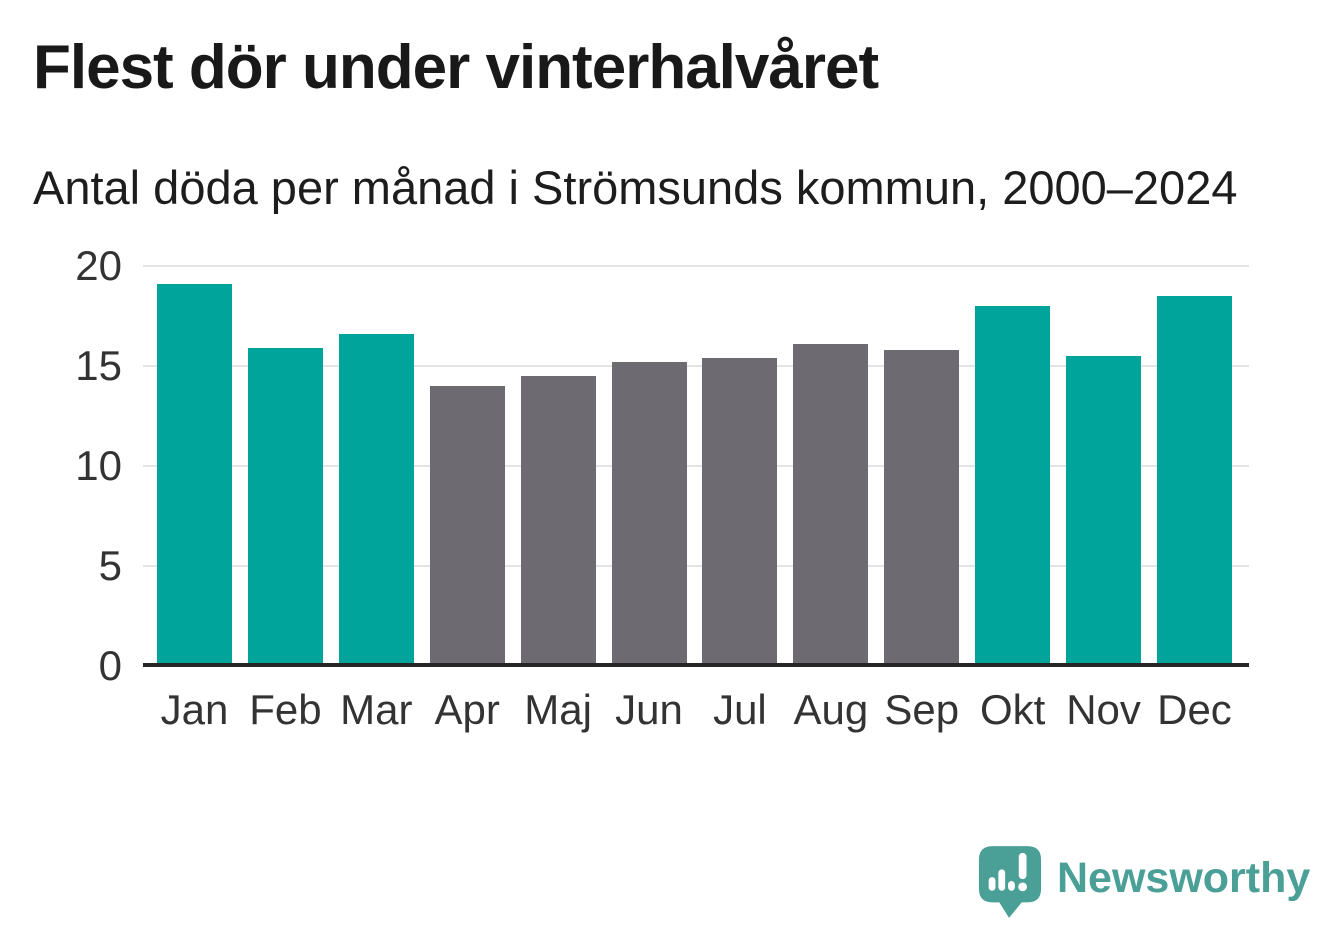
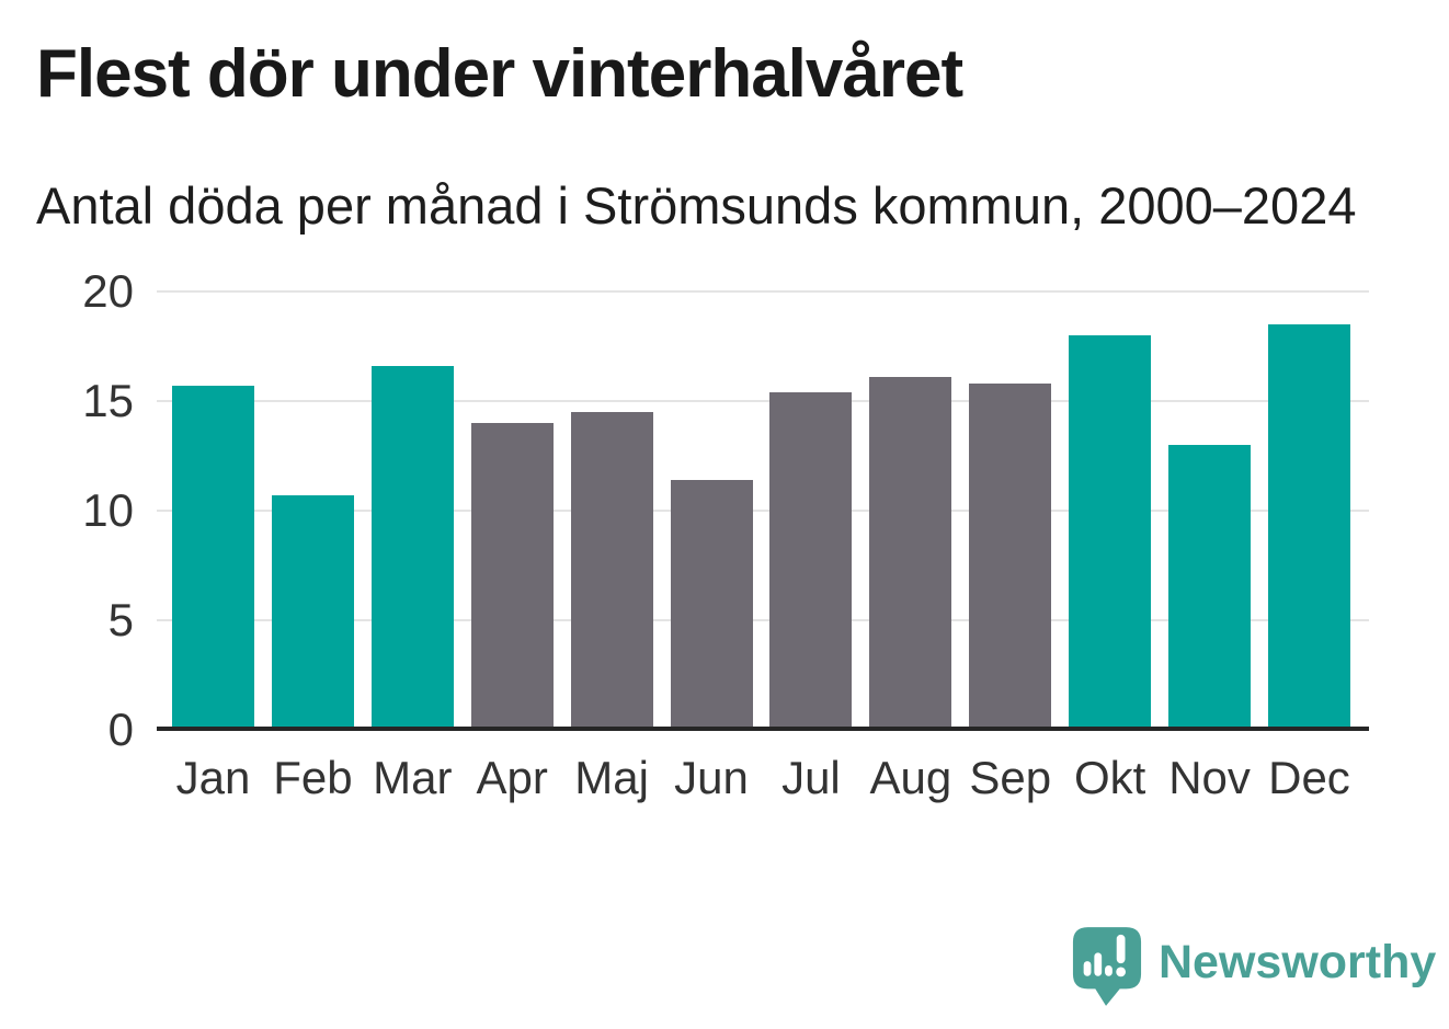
Jan: 19.1 -> 15.7
Feb: 15.9 -> 10.7
Jun: 15.2 -> 11.4
Nov: 15.5 -> 13.0
